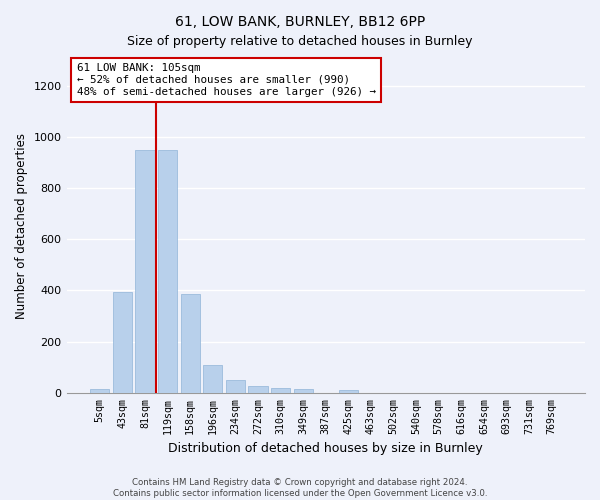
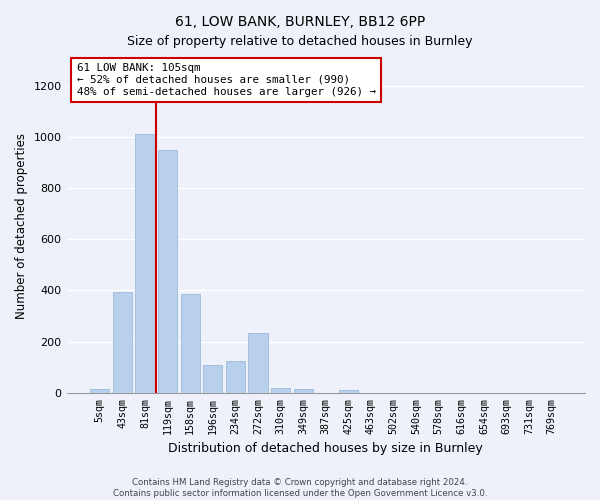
81sqm: 950 -> 1010
234sqm: 50 -> 125
272sqm: 28 -> 235
